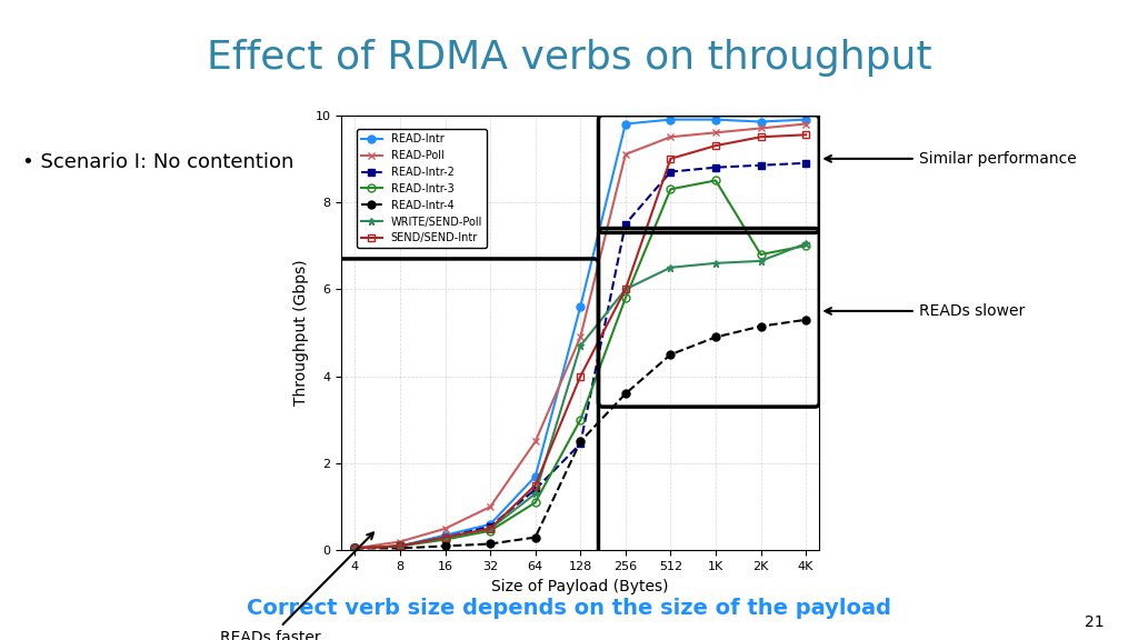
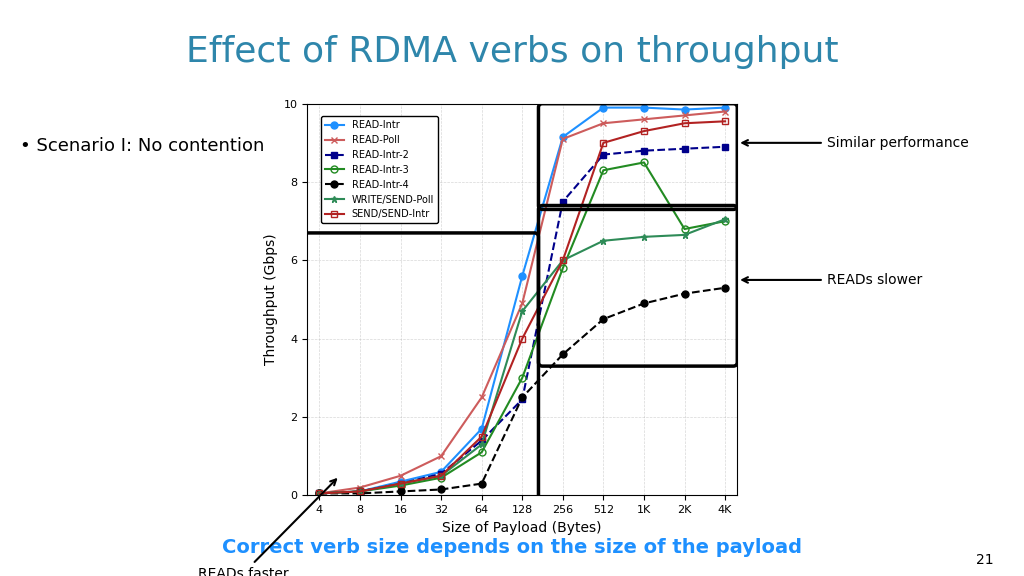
READ-Intr/256: 9.80 -> 9.15
